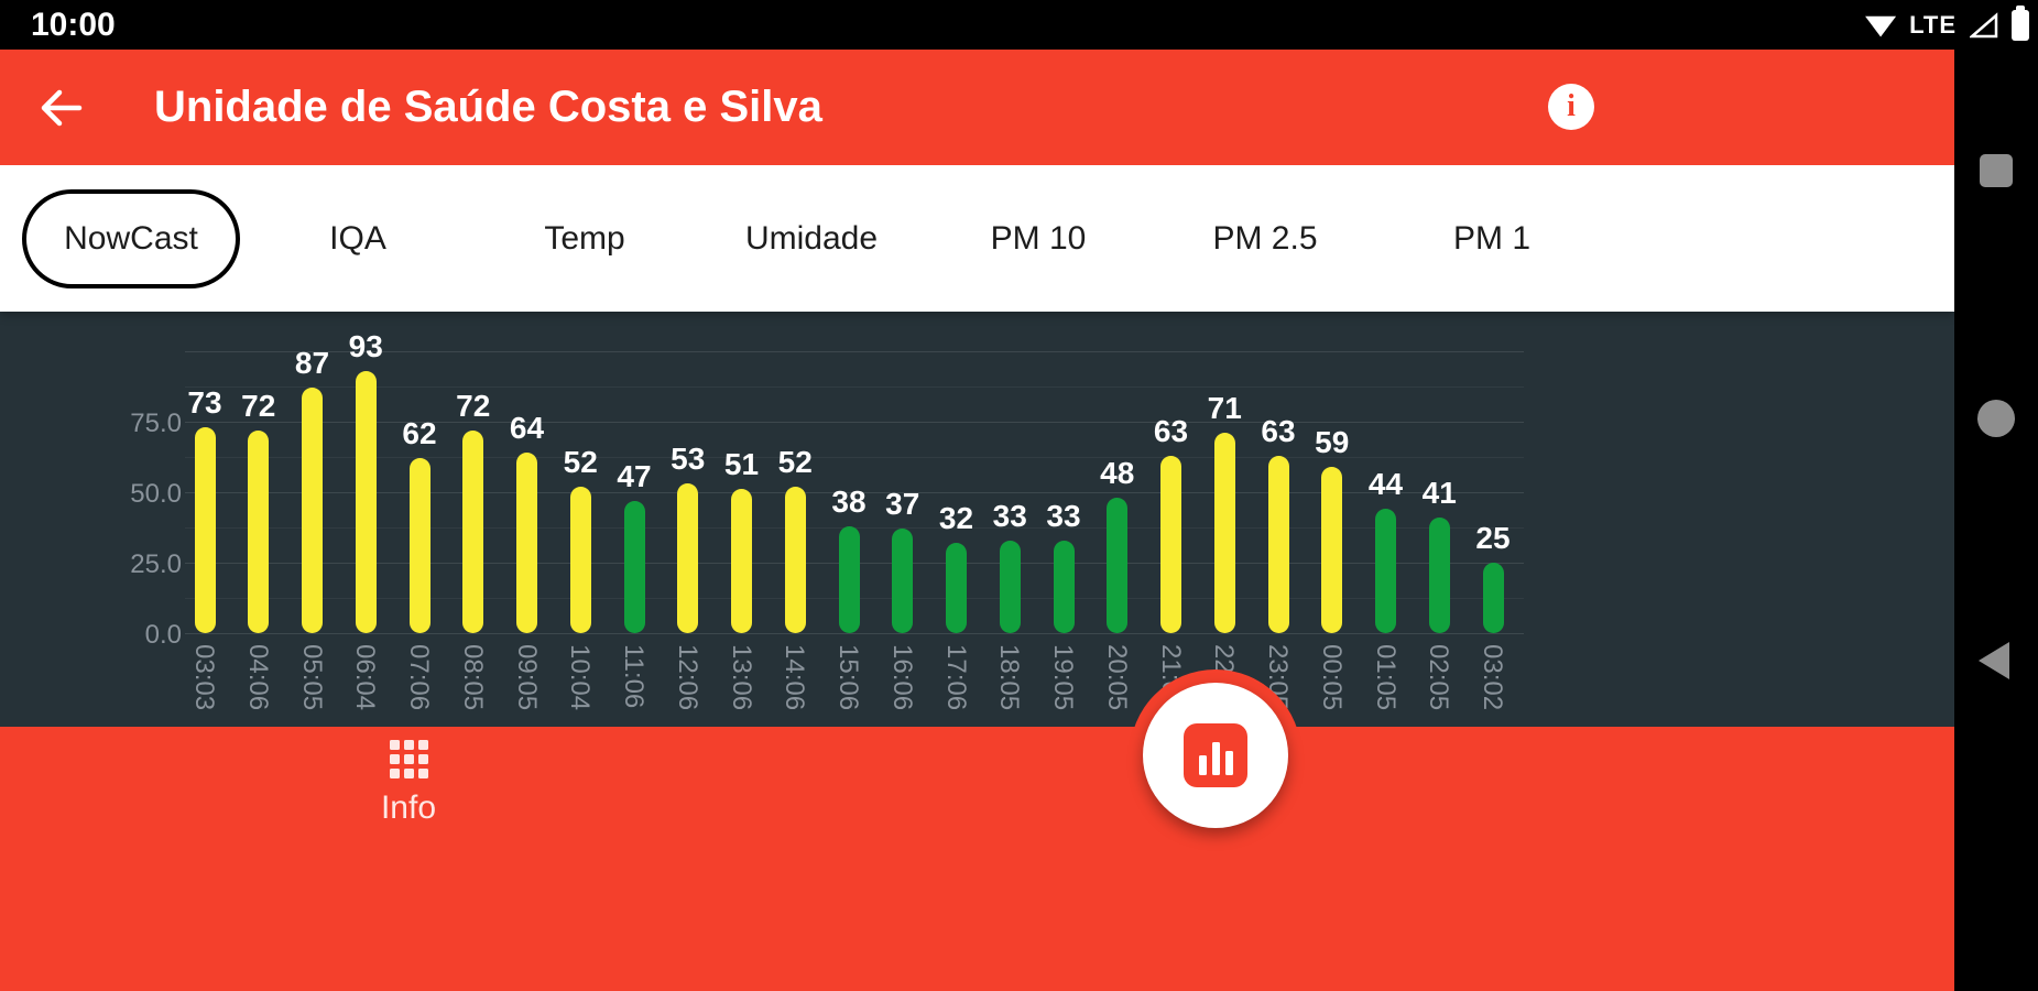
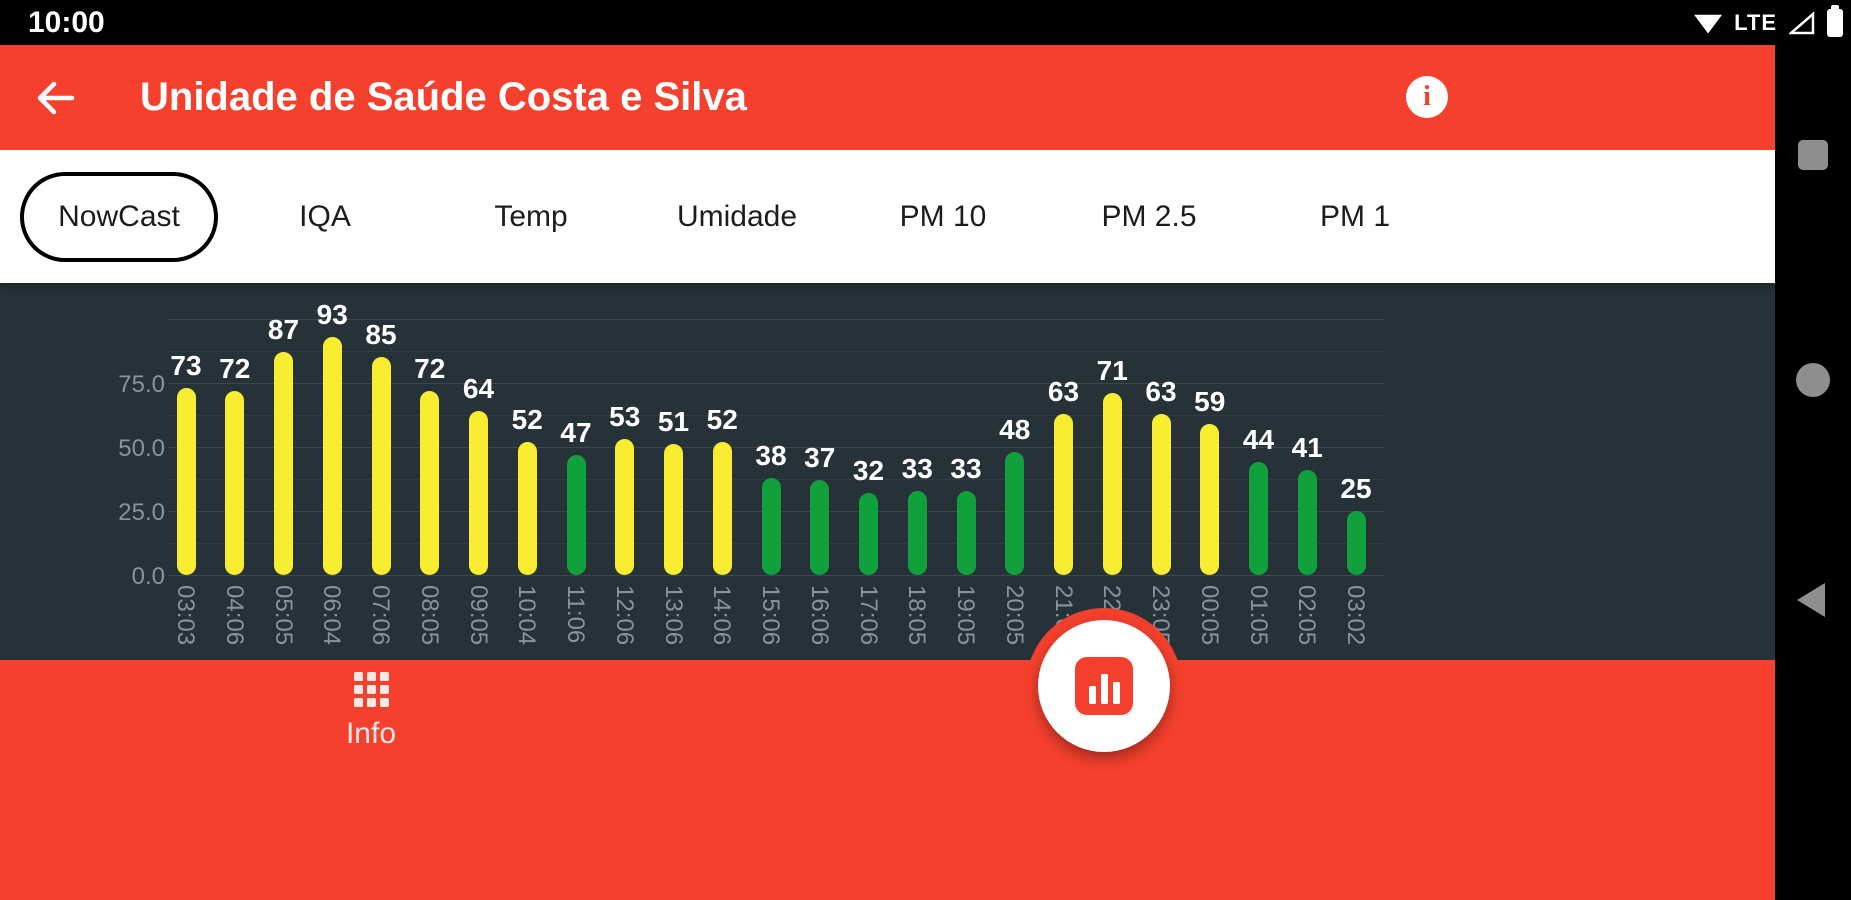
07:06: 62 -> 85
